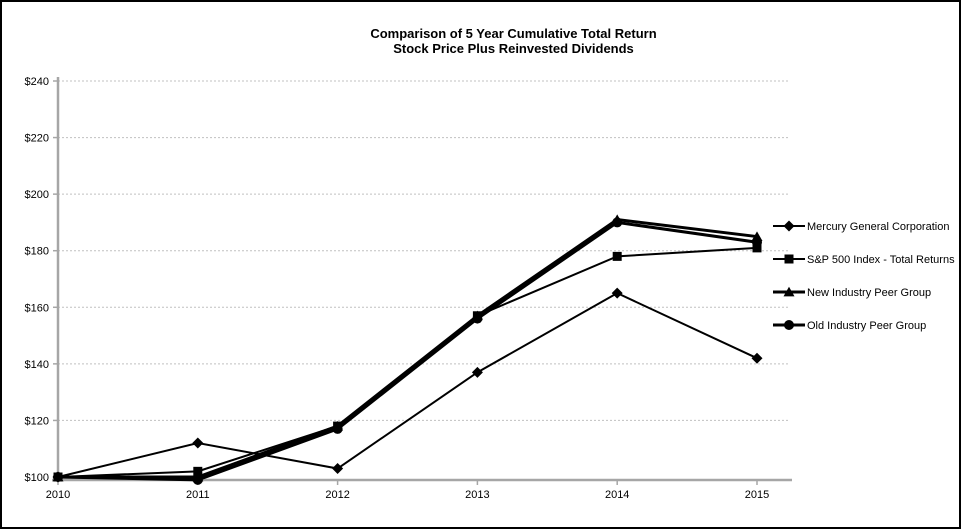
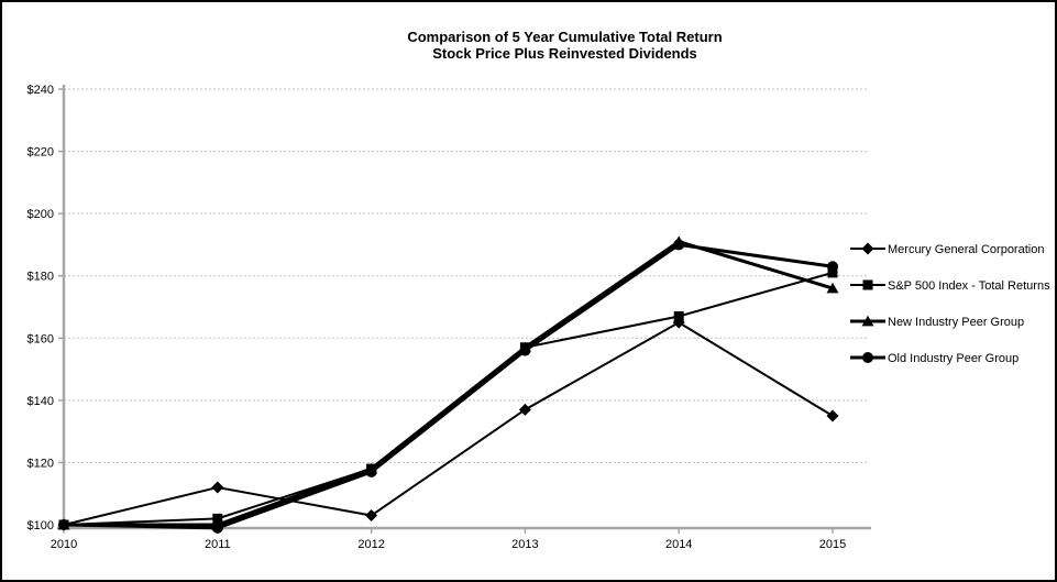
S&P 500 Index - Total Returns/2014: $178 -> $167
Mercury General Corporation/2015: $142 -> $135
New Industry Peer Group/2015: $185 -> $176
